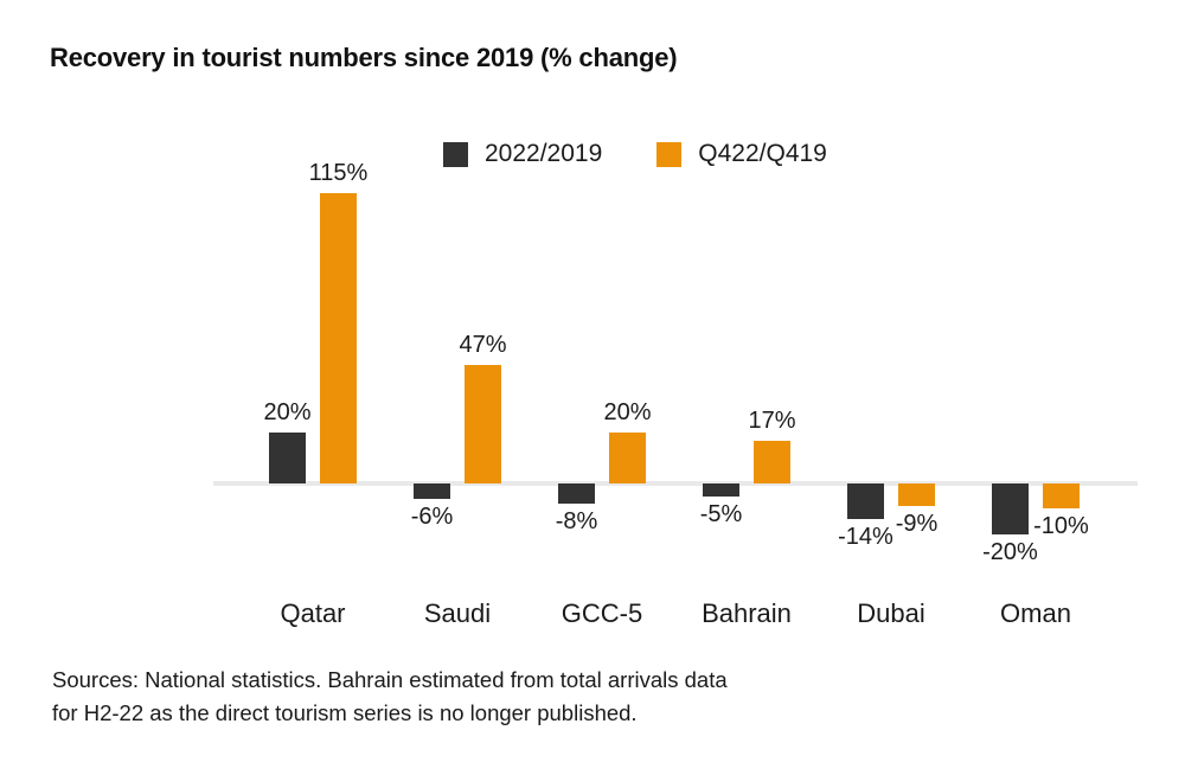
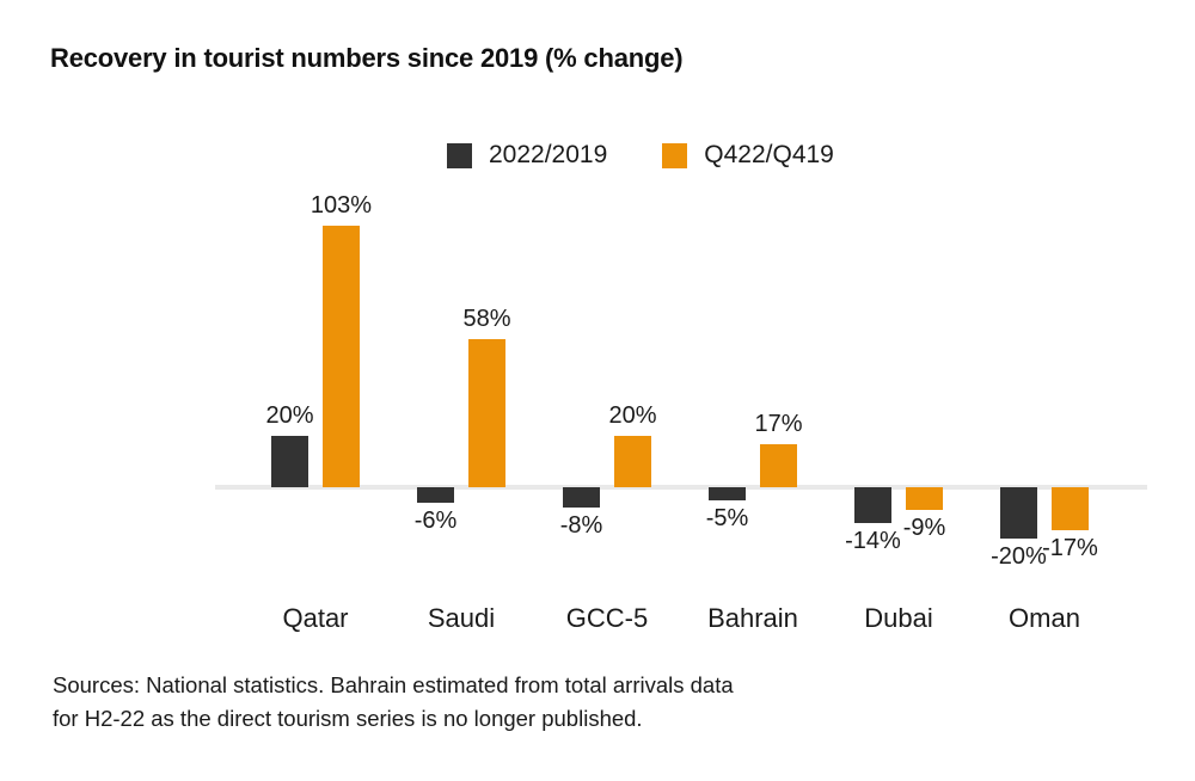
Q422/Q419/Qatar: 115% -> 103%
Q422/Q419/Saudi: 47% -> 58%
Q422/Q419/Oman: -10% -> -17%
